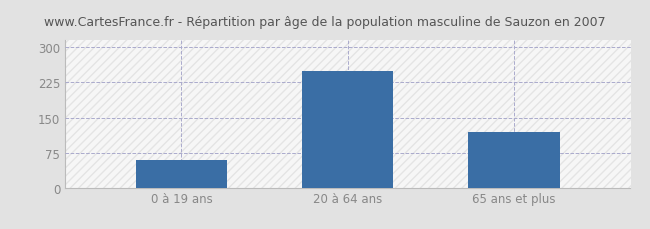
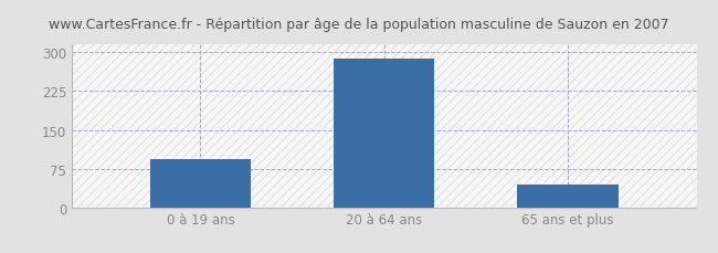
0 à 19 ans: 60 -> 93
20 à 64 ans: 250 -> 288
65 ans et plus: 120 -> 45
